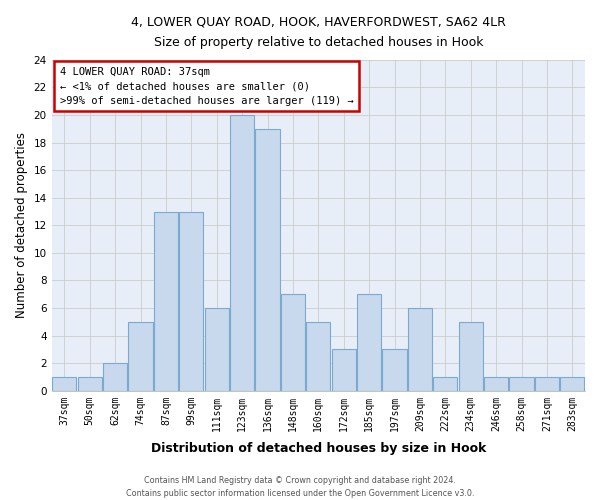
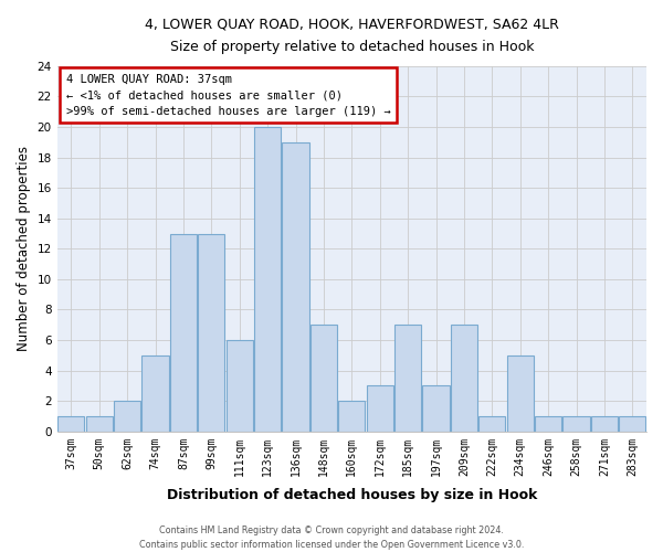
160sqm: 5 -> 2
209sqm: 6 -> 7
